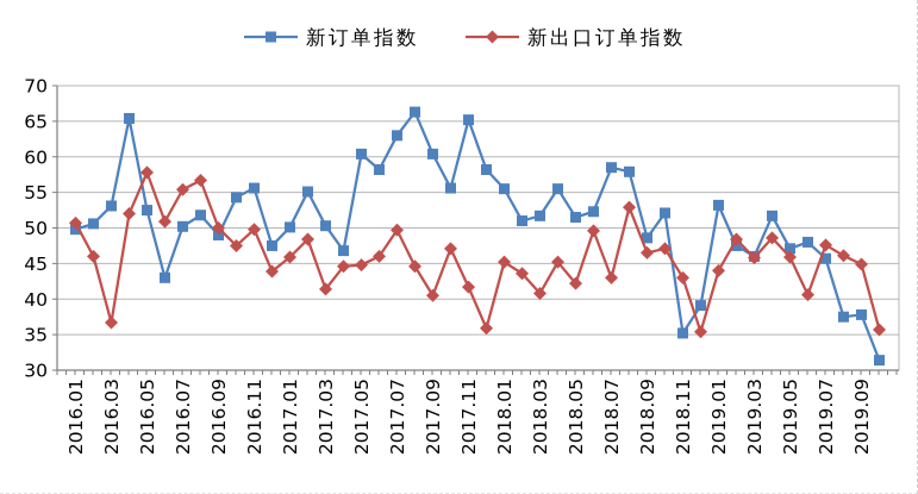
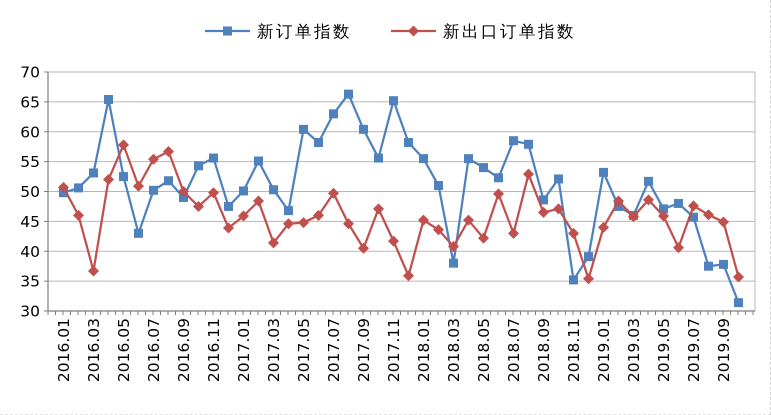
新订单指数/2018.03: 52 -> 38
新订单指数/2018.05: 52 -> 54
